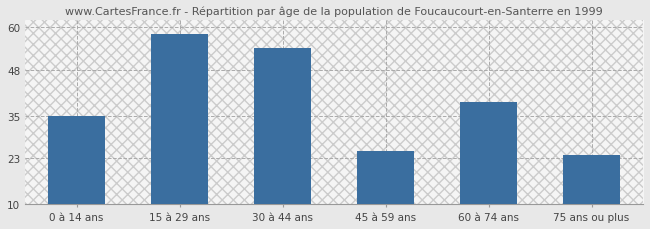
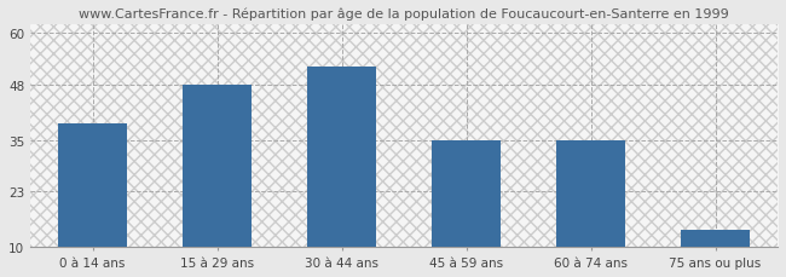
0 à 14 ans: 35 -> 39
15 à 29 ans: 58 -> 48
30 à 44 ans: 54 -> 52
45 à 59 ans: 25 -> 35
60 à 74 ans: 39 -> 35
75 ans ou plus: 24 -> 14
